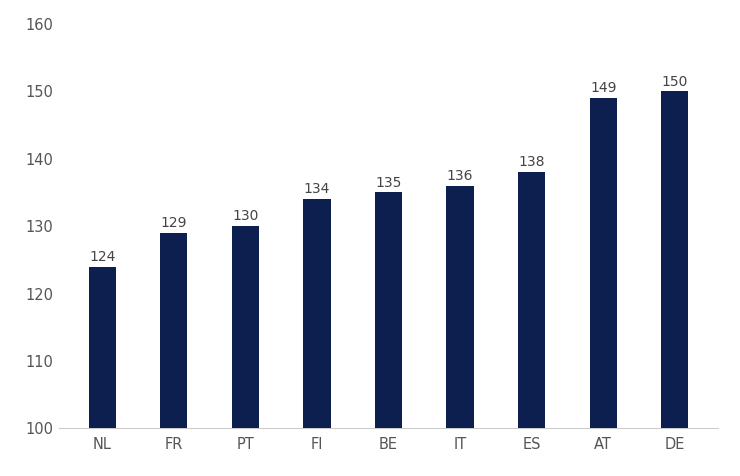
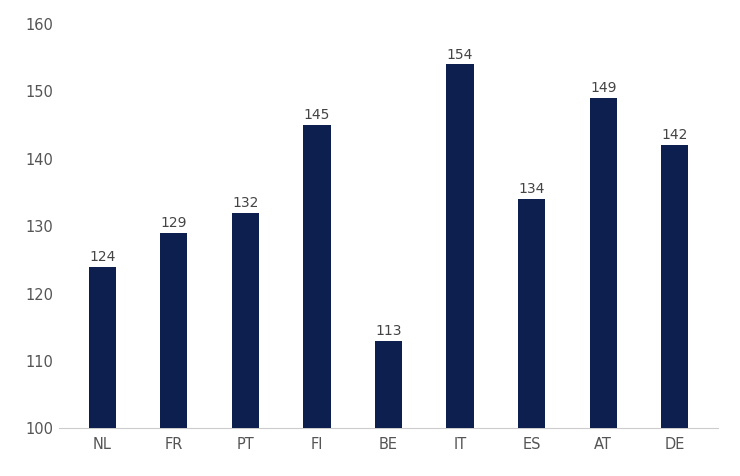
PT: 130 -> 132
FI: 134 -> 145
BE: 135 -> 113
IT: 136 -> 154
ES: 138 -> 134
DE: 150 -> 142
